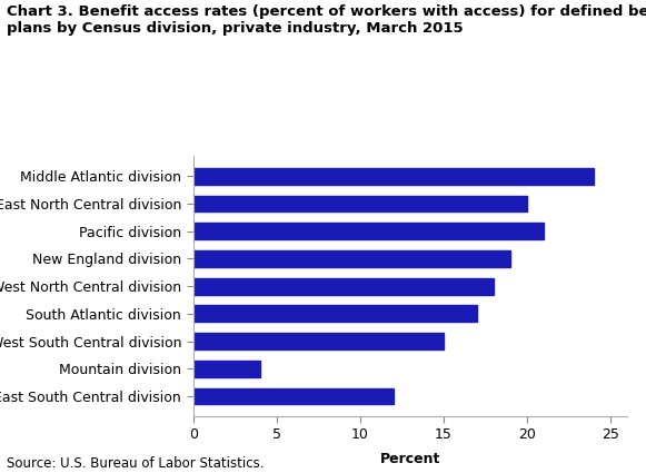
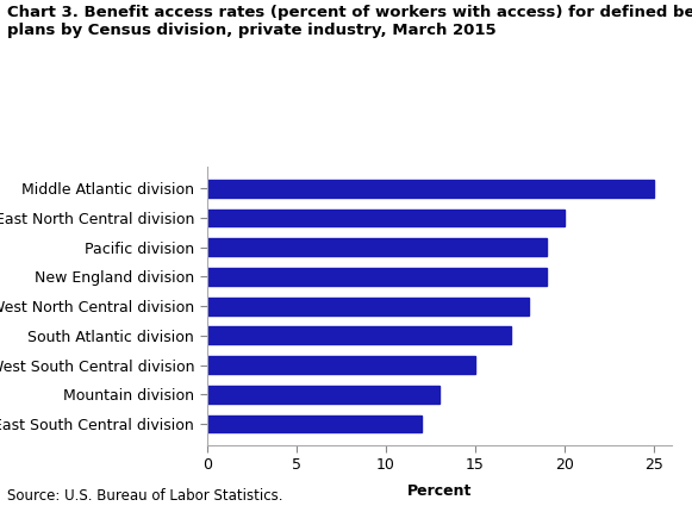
Middle Atlantic division: 24 -> 25
Pacific division: 21 -> 19
Mountain division: 4 -> 13
